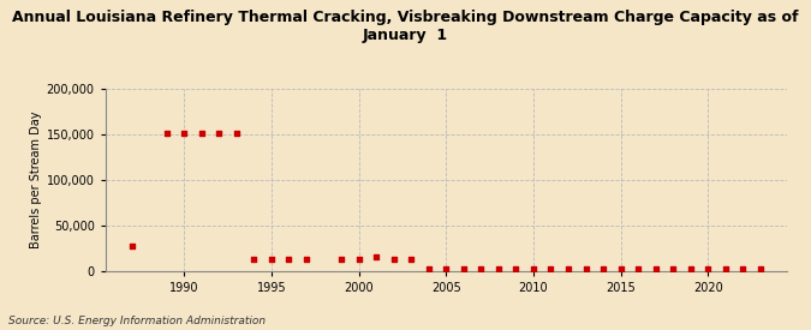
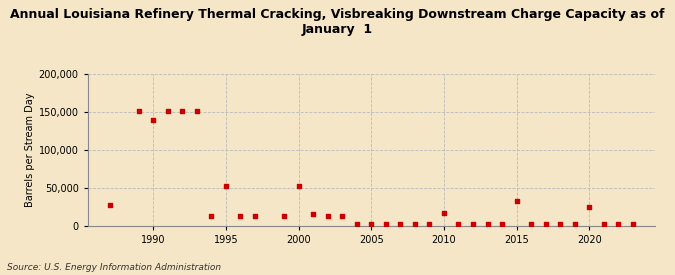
1990: 151,000 -> 140,000
1995: 12,000 -> 52,000
2000: 13,000 -> 52,000
2010: 2,000 -> 16,000
2015: 2,000 -> 32,000
2020: 2,000 -> 24,000
